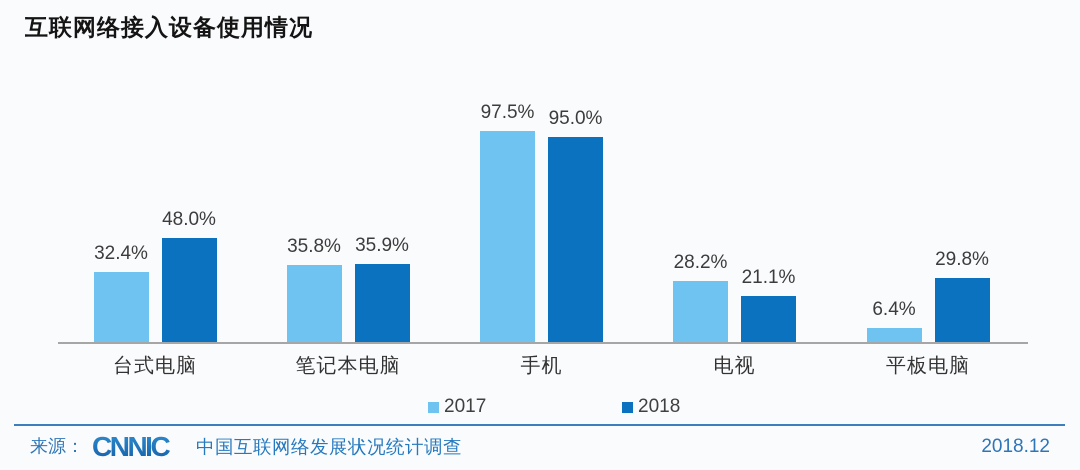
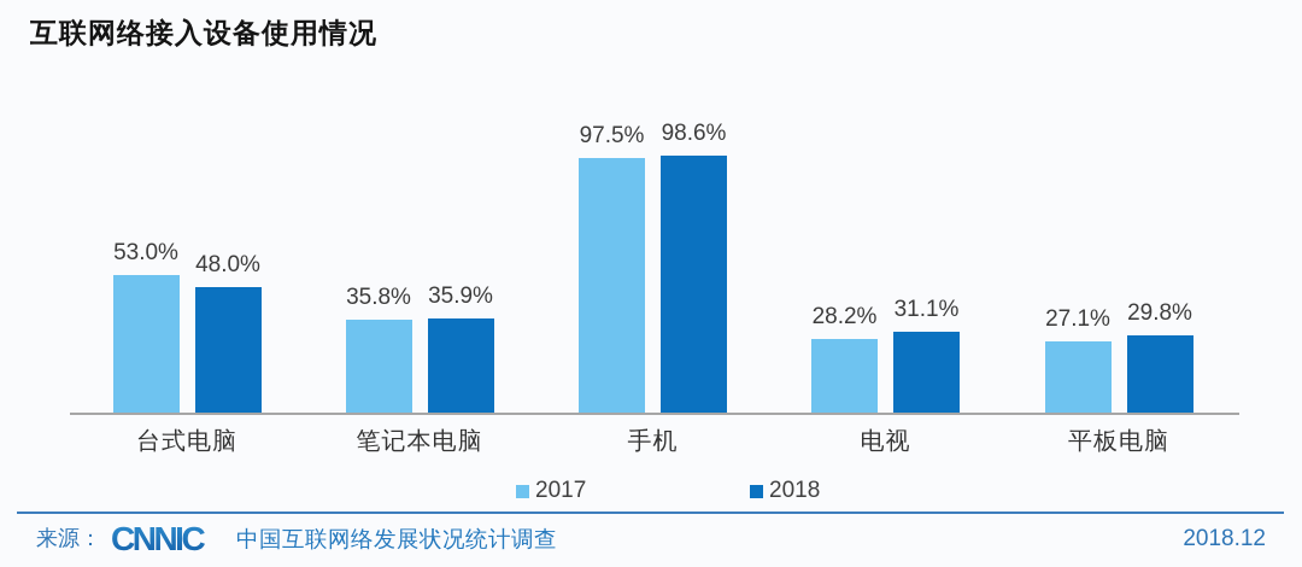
2017/台式电脑: 32.4% -> 53.0%
2018/手机: 95.0% -> 98.6%
2018/电视: 21.1% -> 31.1%
2017/平板电脑: 6.4% -> 27.1%
